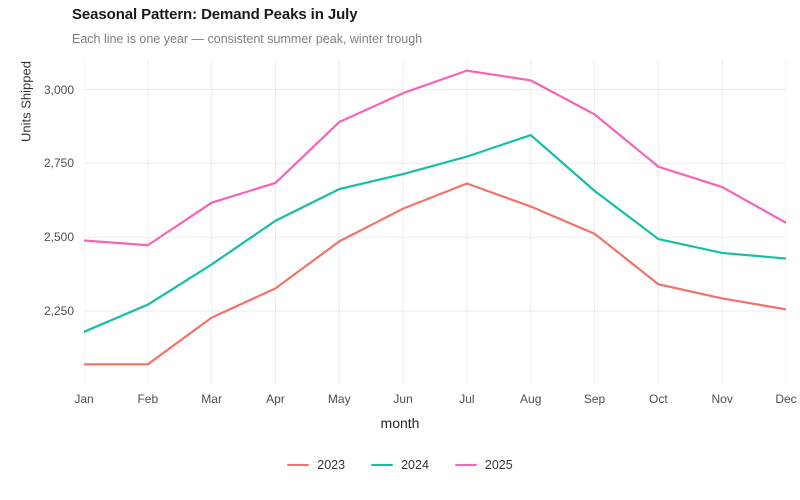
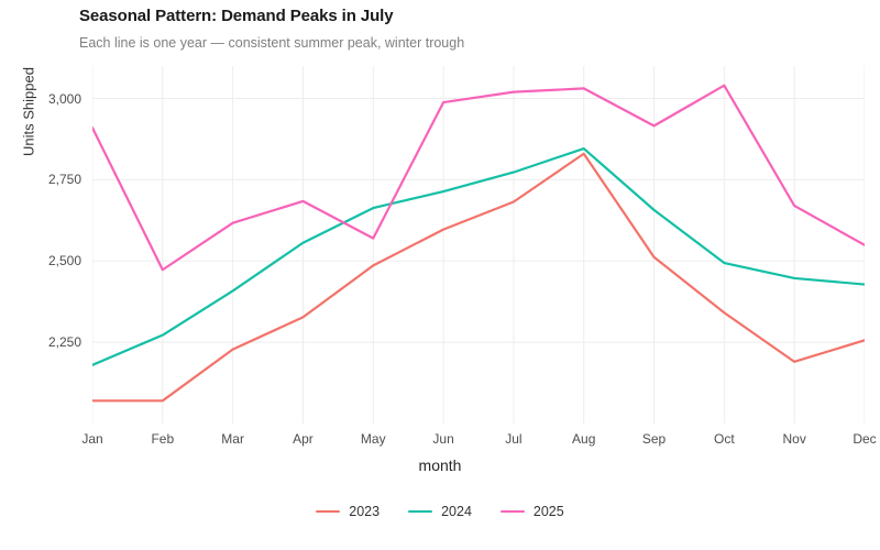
2025/Jan: 2490 -> 2910
2025/May: 2890 -> 2570
2025/Jul: 3060 -> 3020
2023/Aug: 2600 -> 2830
2025/Oct: 2740 -> 3040
2023/Nov: 2290 -> 2190
